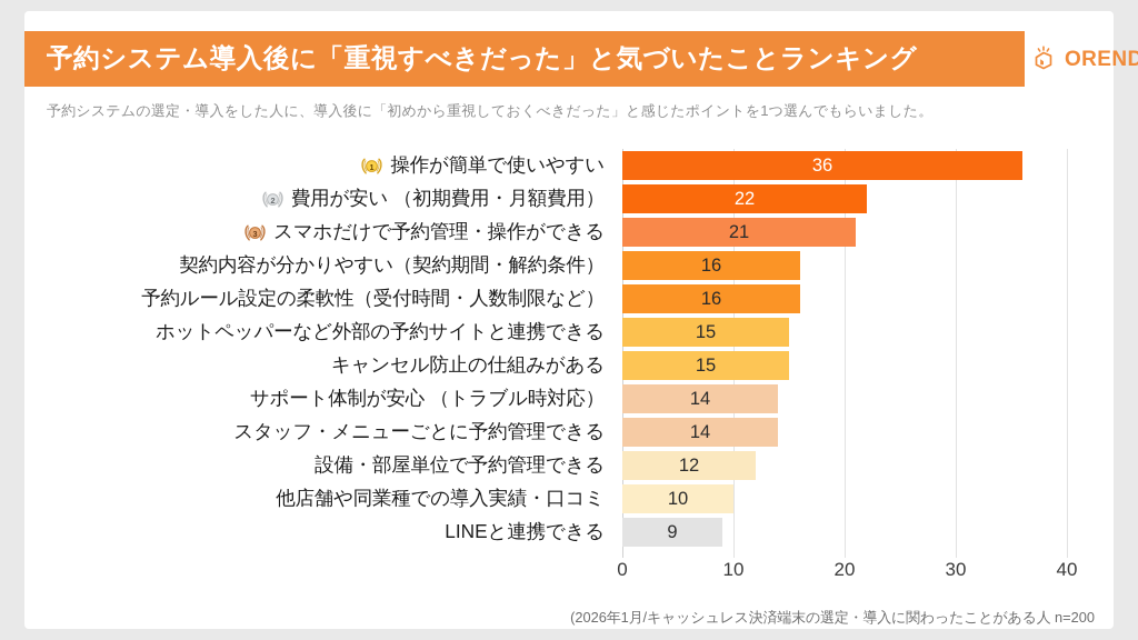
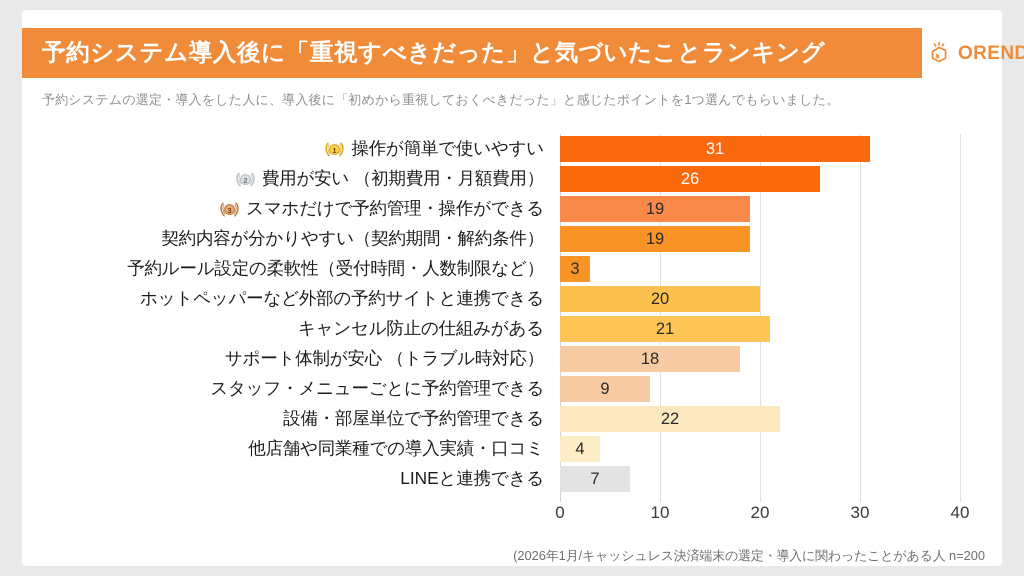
操作が簡単で使いやすい: 36 -> 31
費用が安い （初期費用・月額費用）: 22 -> 26
スマホだけで予約管理・操作ができる: 21 -> 19
契約内容が分かりやすい（契約期間・解約条件）: 16 -> 19
予約ルール設定の柔軟性（受付時間・人数制限など）: 16 -> 3
ホットペッパーなど外部の予約サイトと連携できる: 15 -> 20
キャンセル防止の仕組みがある: 15 -> 21
サポート体制が安心 （トラブル時対応）: 14 -> 18
スタッフ・メニューごとに予約管理できる: 14 -> 9
設備・部屋単位で予約管理できる: 12 -> 22
他店舗や同業種での導入実績・口コミ: 10 -> 4
LINEと連携できる: 9 -> 7
